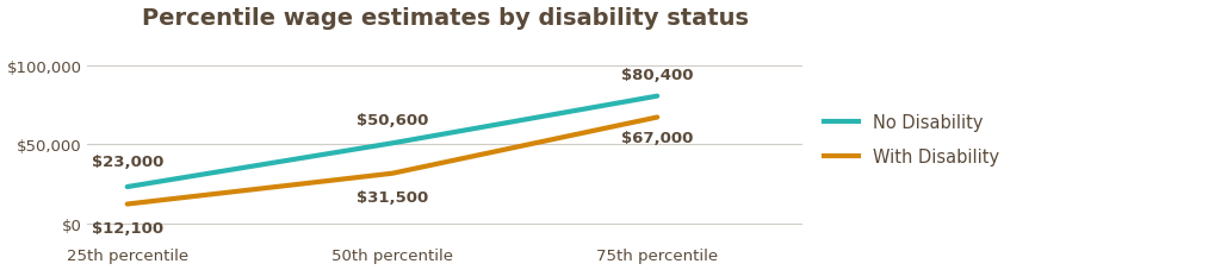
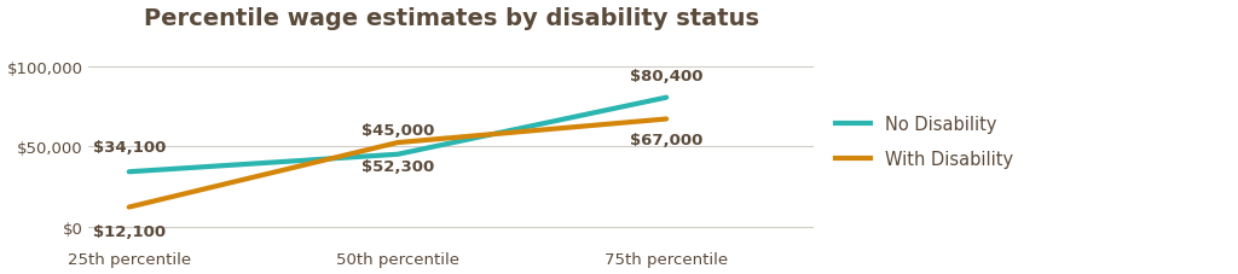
No Disability/25th percentile: $23,000 -> $34,100
No Disability/50th percentile: $50,600 -> $45,000
With Disability/50th percentile: $31,500 -> $52,300
